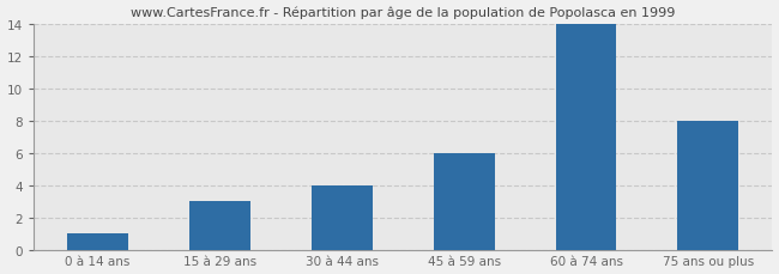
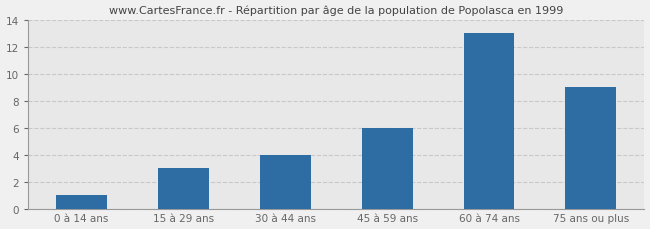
60 à 74 ans: 14 -> 13
75 ans ou plus: 8 -> 9
